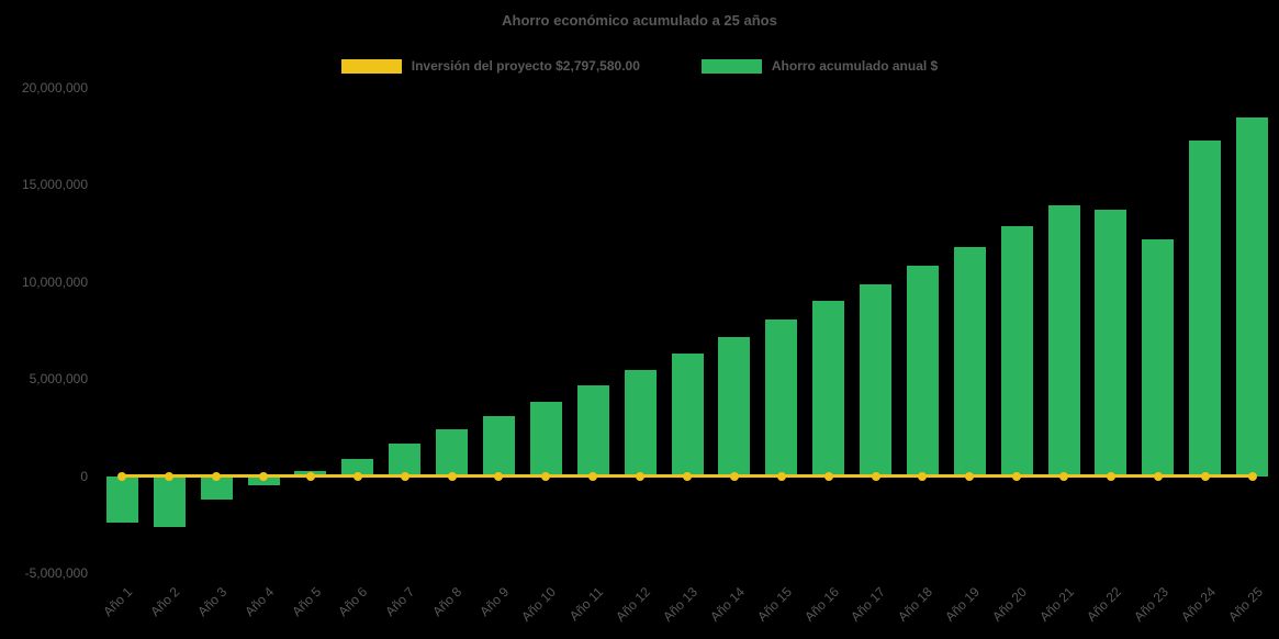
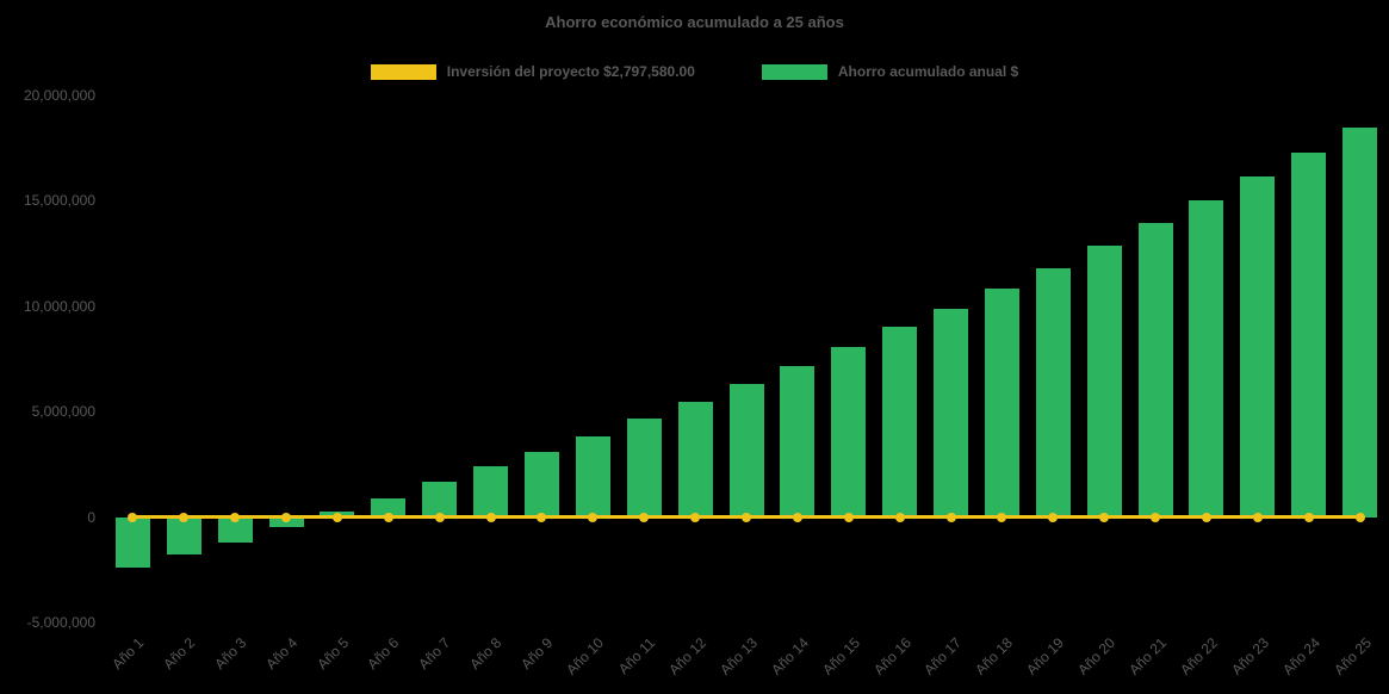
Año 2: -2600000 -> -1800000
Año 22: 13700000 -> 15000000
Año 23: 12200000 -> 16200000
